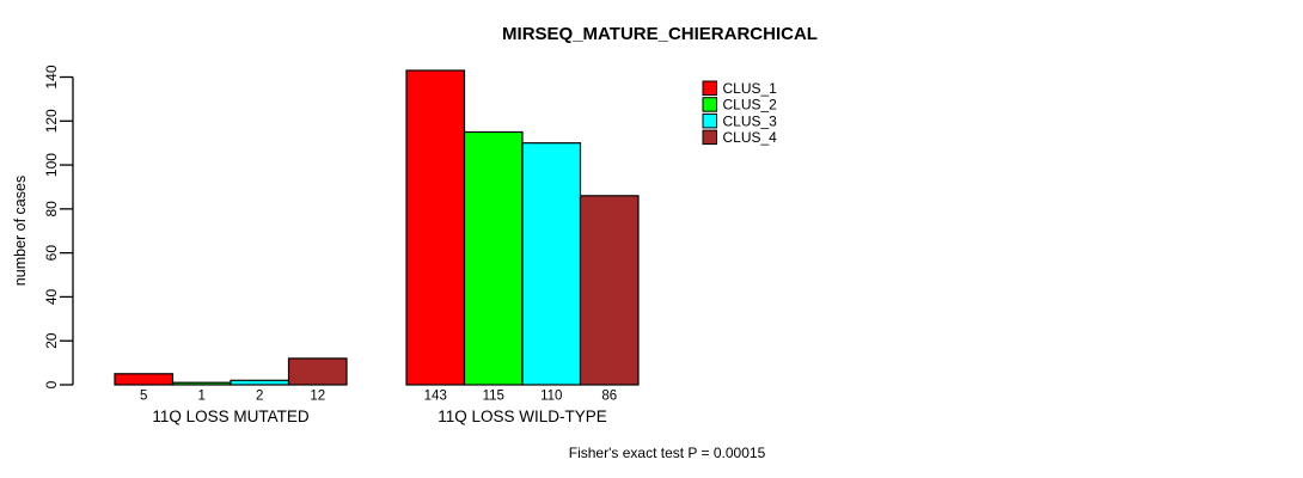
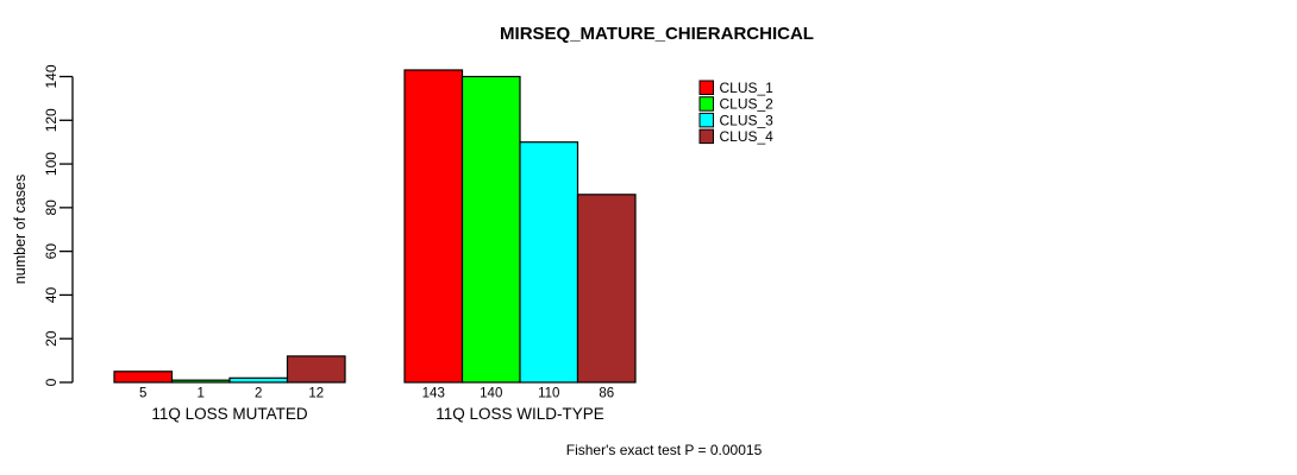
CLUS_2/11Q LOSS WILD-TYPE: 115 -> 140
